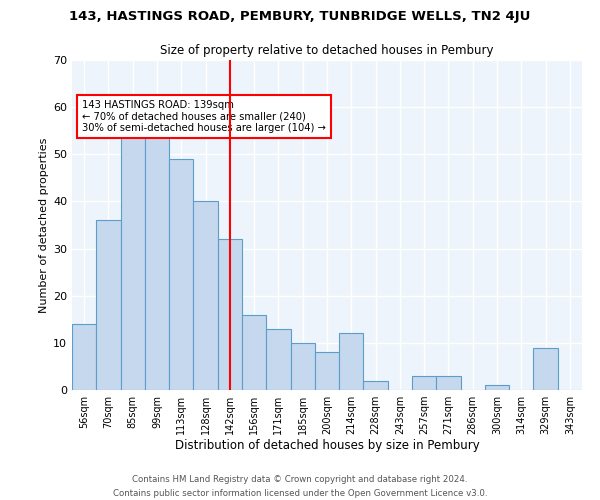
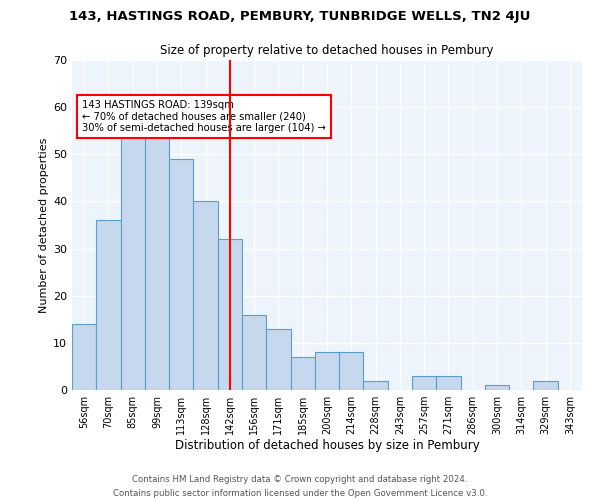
185sqm: 10 -> 7
214sqm: 12 -> 8
329sqm: 9 -> 2
